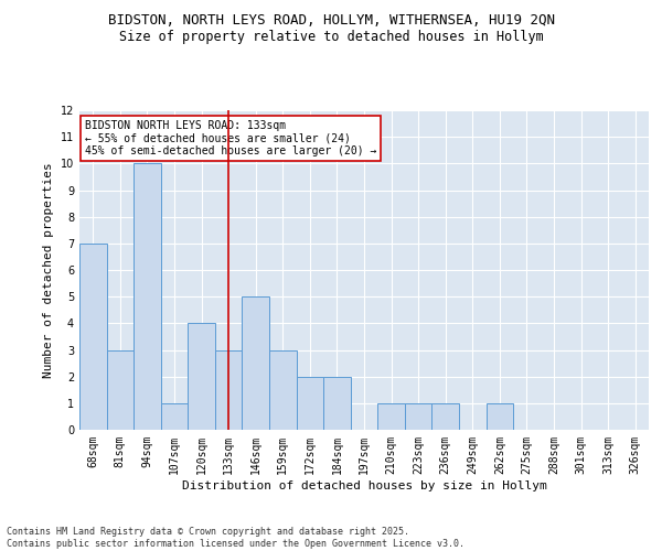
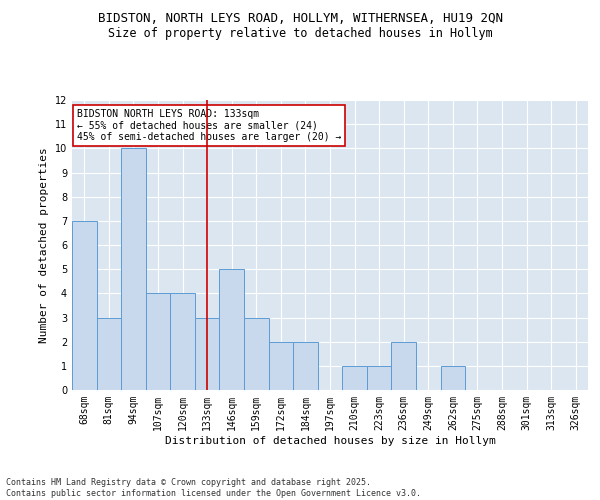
107sqm: 1 -> 4
236sqm: 1 -> 2
